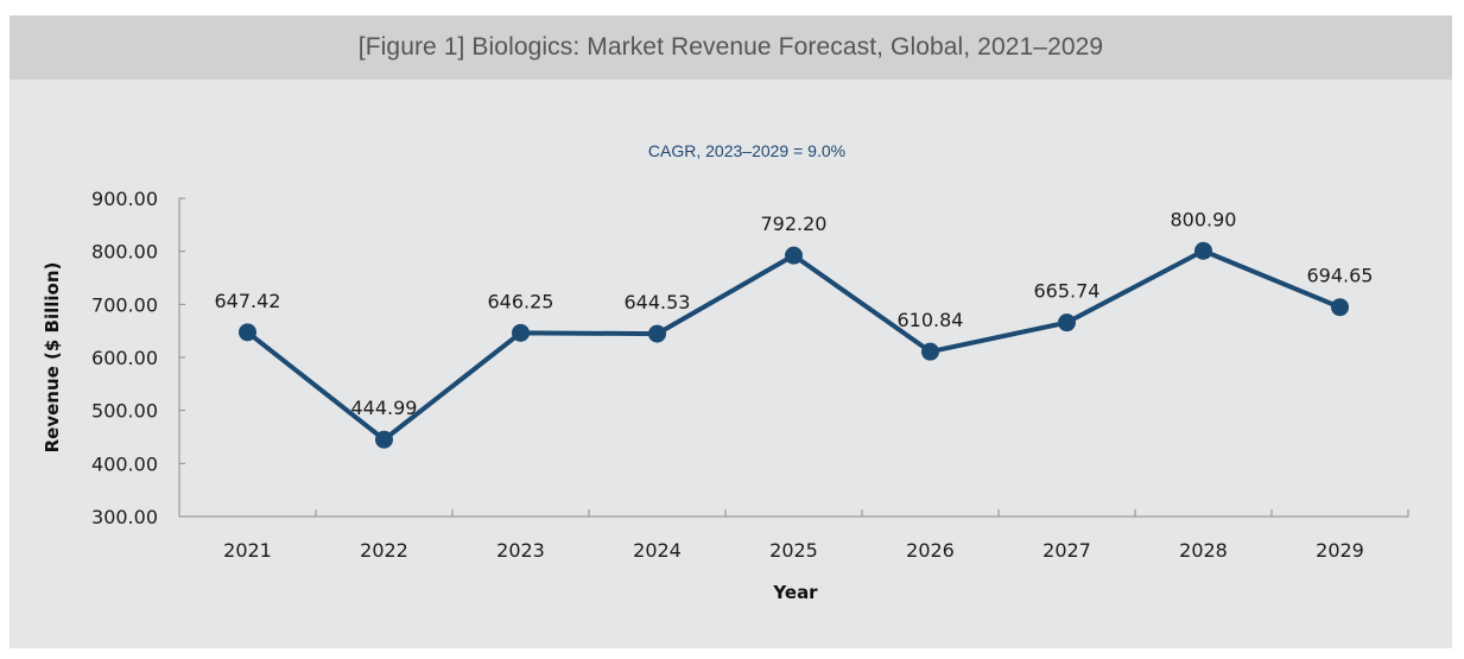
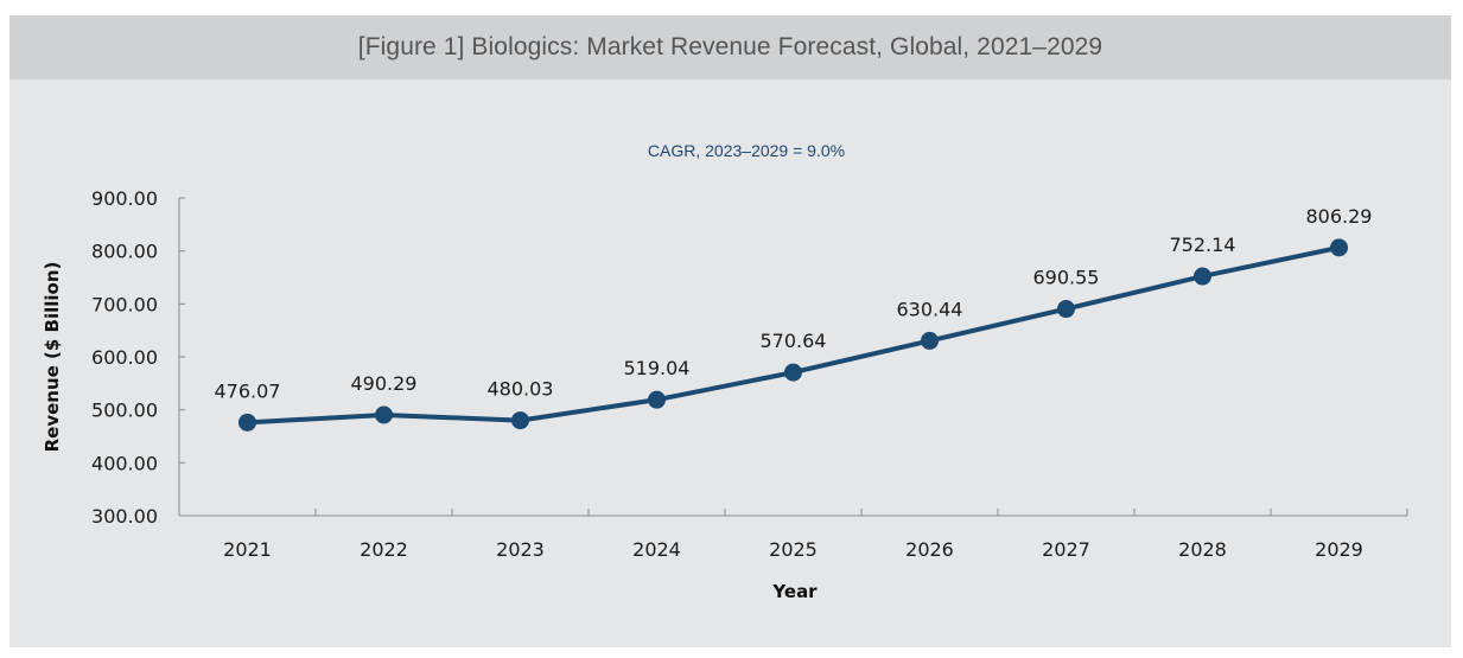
2021: 647.42 -> 476.07
2022: 444.99 -> 490.29
2023: 646.25 -> 480.03
2024: 644.53 -> 519.04
2025: 792.20 -> 570.64
2026: 610.84 -> 630.44
2027: 665.74 -> 690.55
2028: 800.90 -> 752.14
2029: 694.65 -> 806.29
